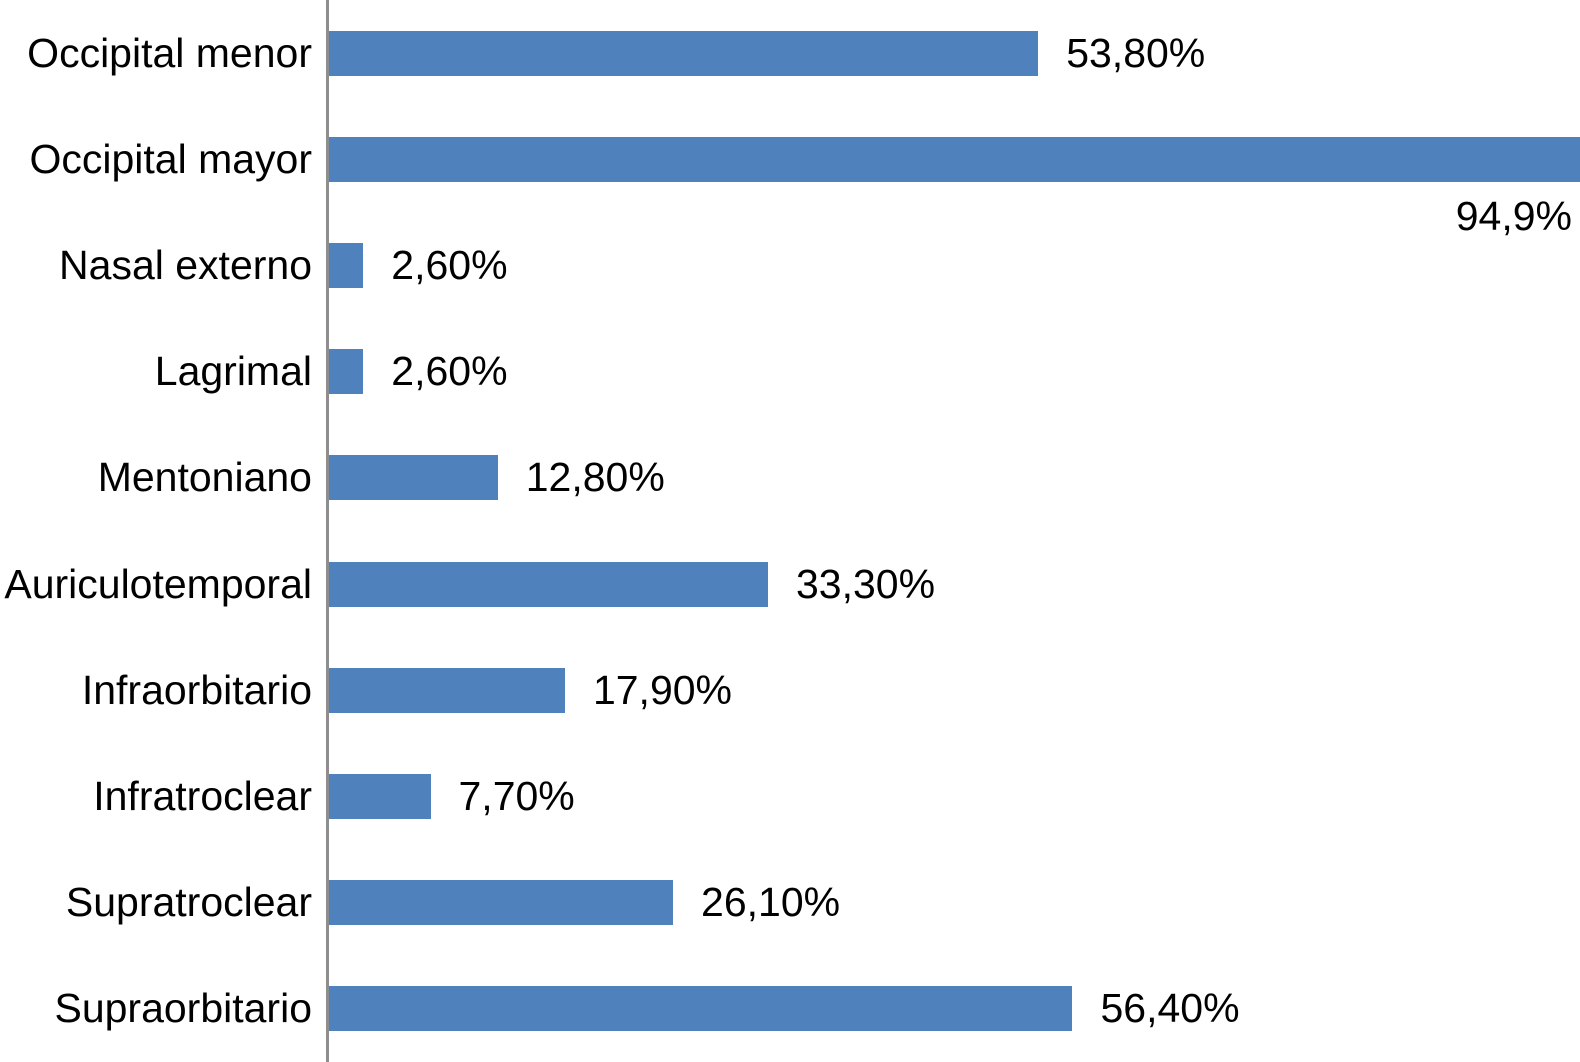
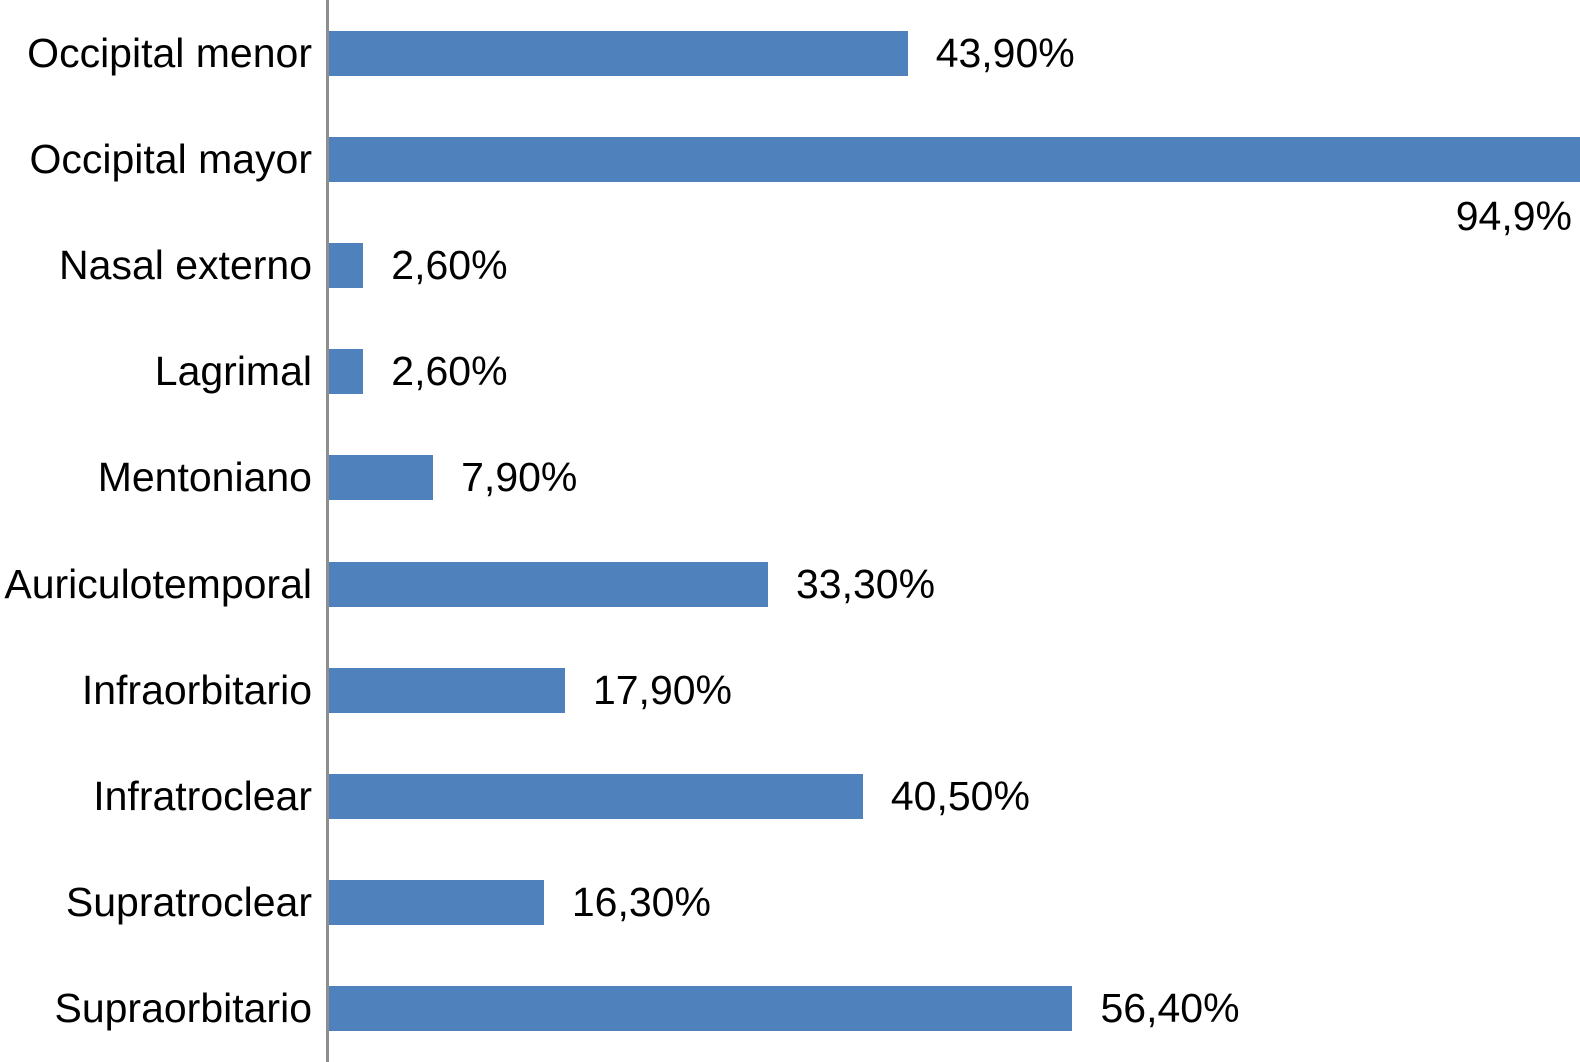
Occipital menor: 53,80% -> 43,90%
Mentoniano: 12,80% -> 7,90%
Infratroclear: 7,70% -> 40,50%
Supratroclear: 26,10% -> 16,30%
